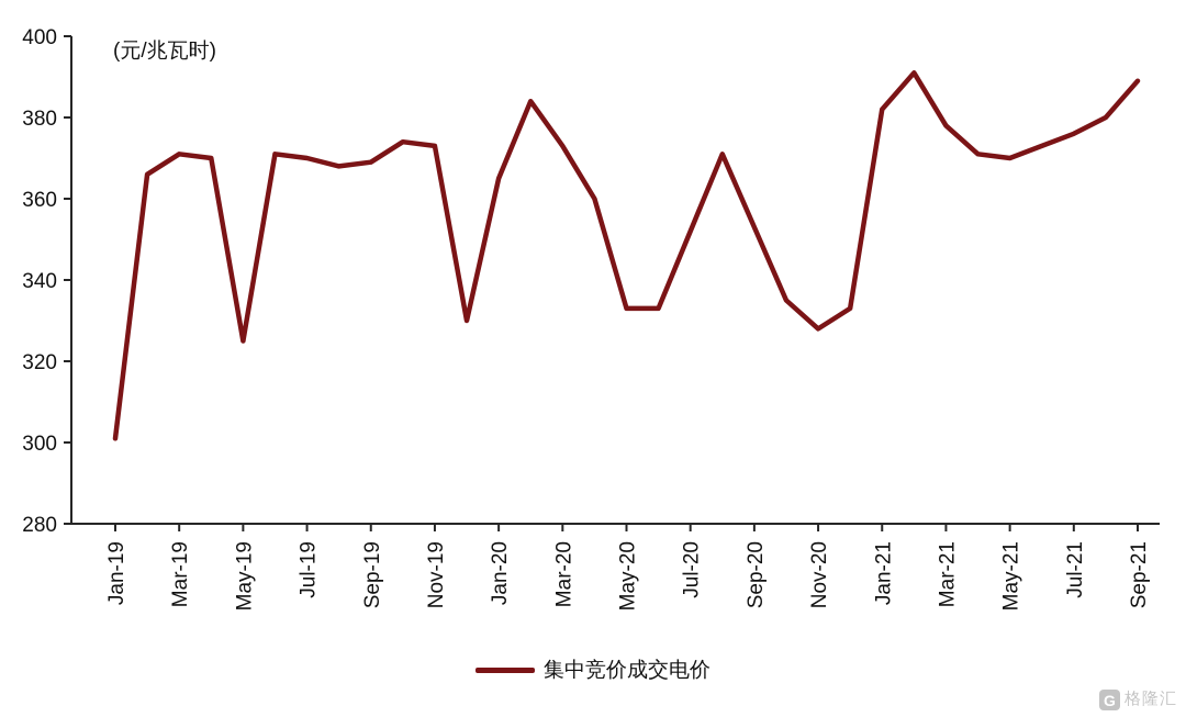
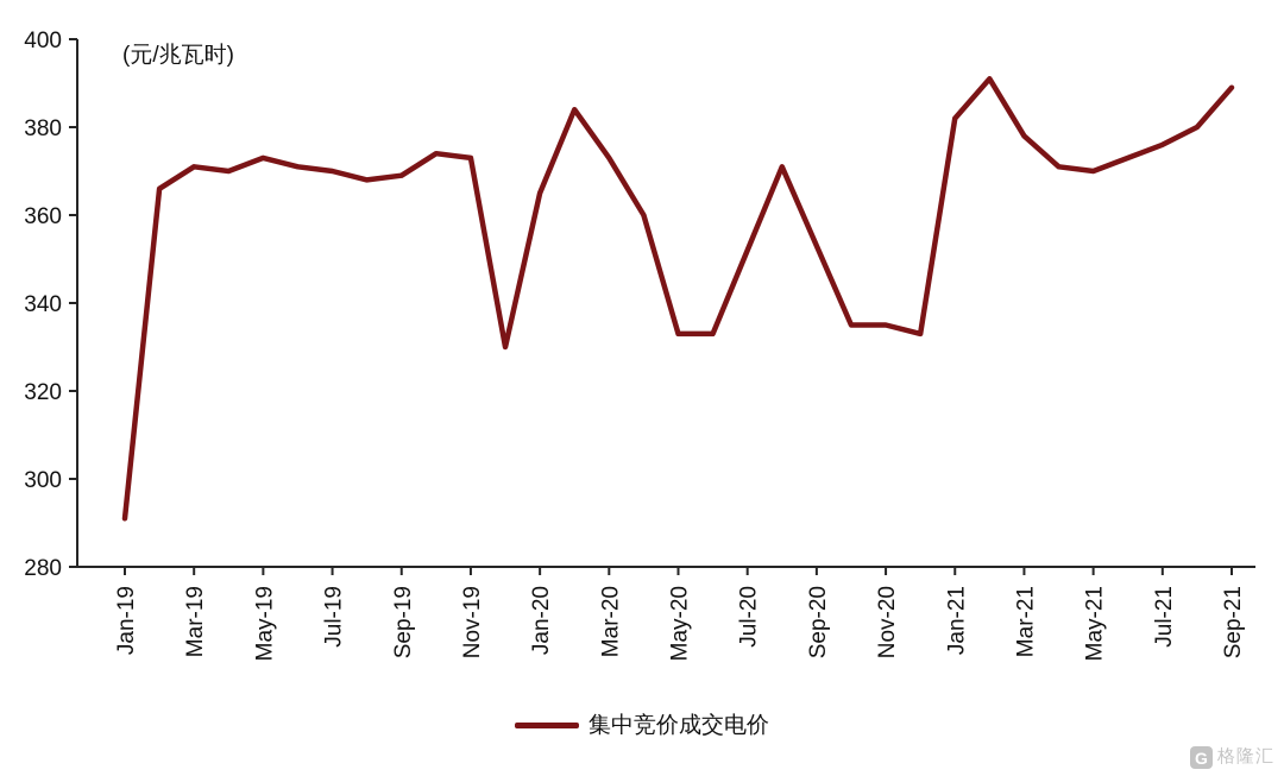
Jan-19: 301 -> 291
May-19: 325 -> 373
Nov-20: 328 -> 335
